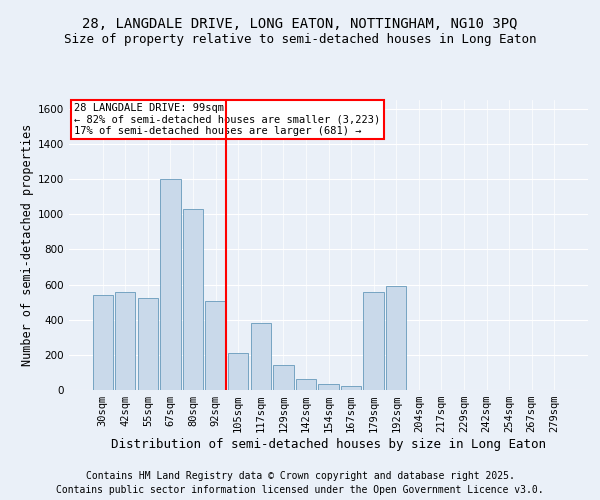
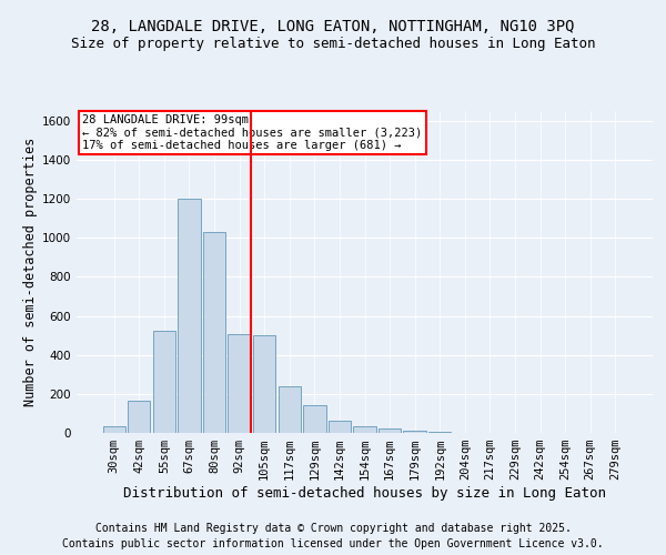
30sqm: 540 -> 40
42sqm: 560 -> 160
105sqm: 210 -> 500
117sqm: 380 -> 240
179sqm: 560 -> 10
192sqm: 590 -> 0
